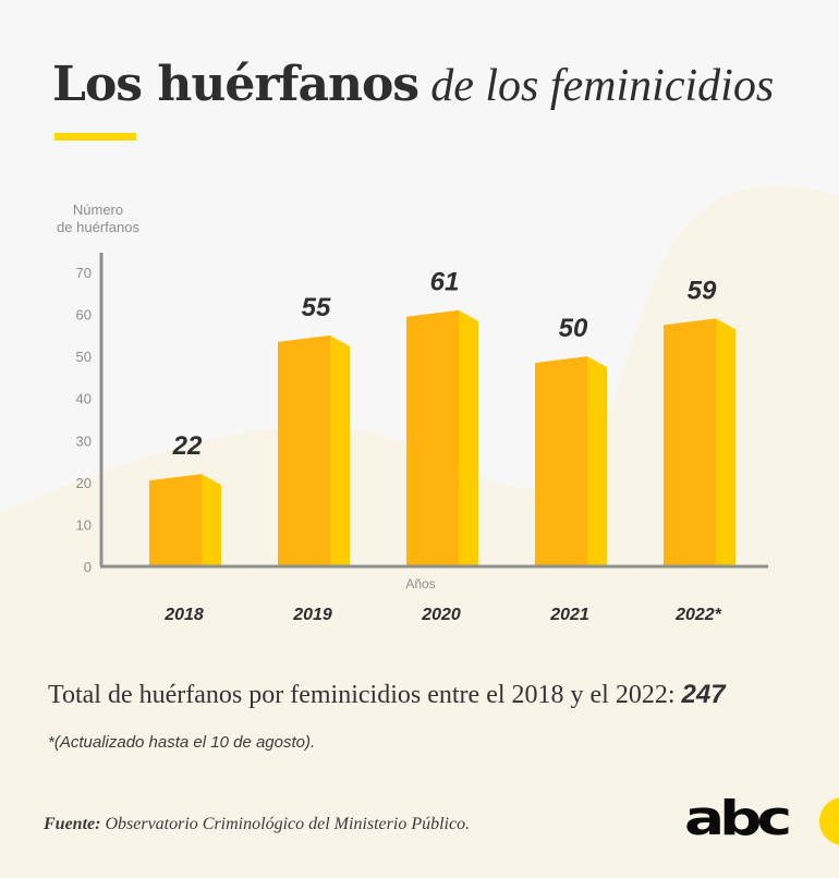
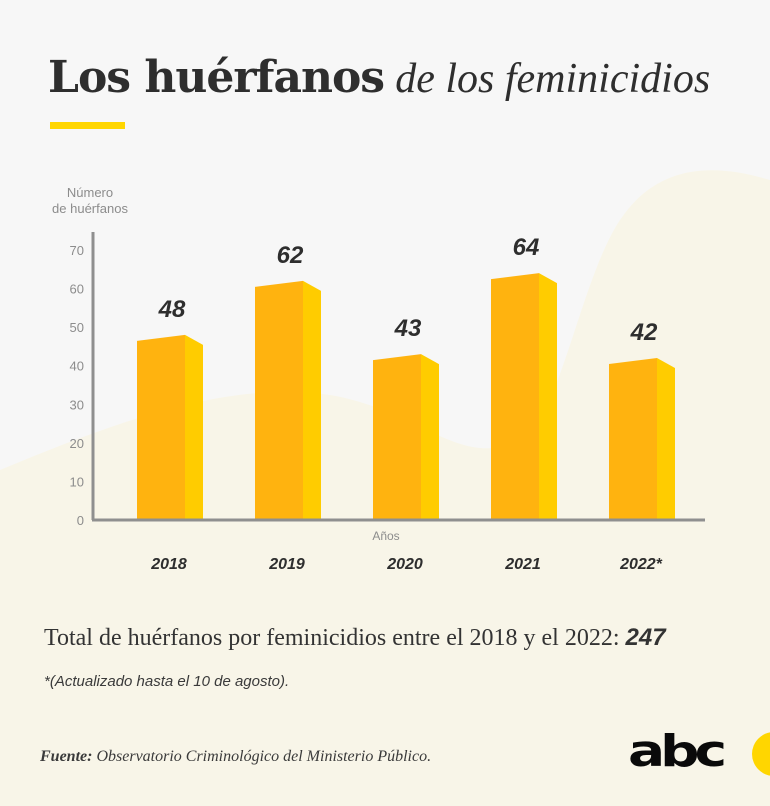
2018: 22 -> 48
2019: 55 -> 62
2020: 61 -> 43
2021: 50 -> 64
2022*: 59 -> 42
